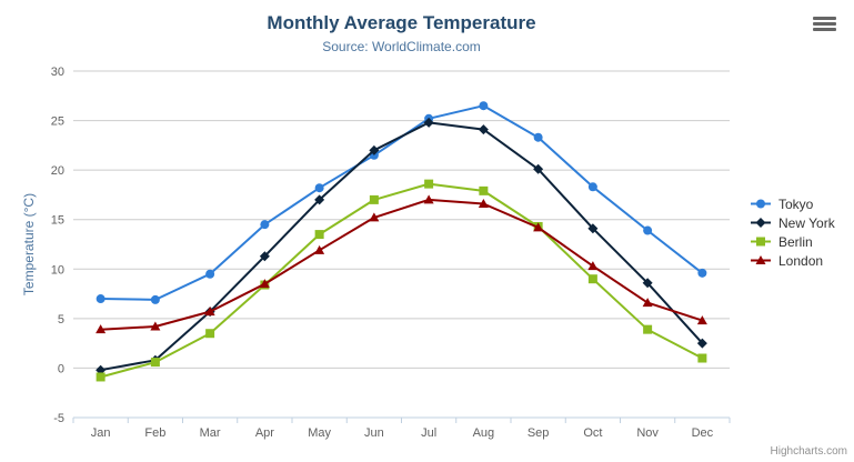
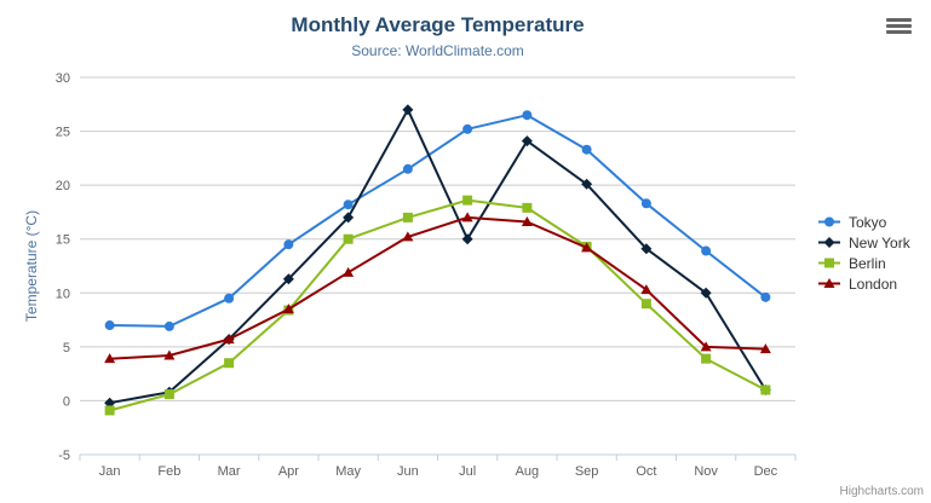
Berlin/May: 14 -> 15
New York/Jun: 22 -> 27
New York/Jul: 25 -> 15
New York/Nov: 9 -> 10
London/Nov: 7 -> 5
New York/Dec: 2 -> 1
